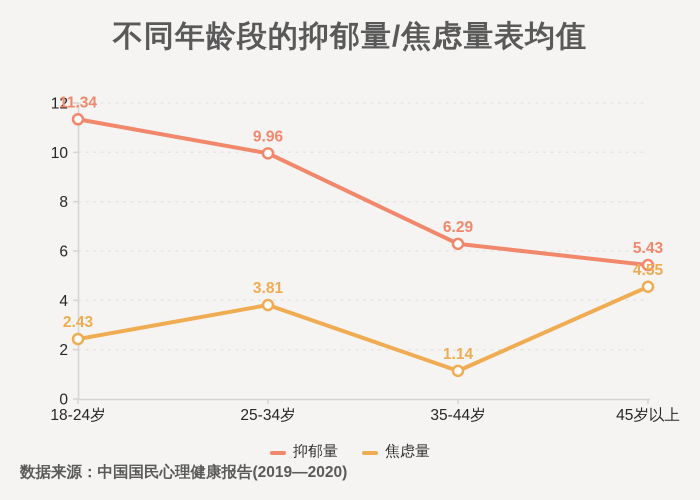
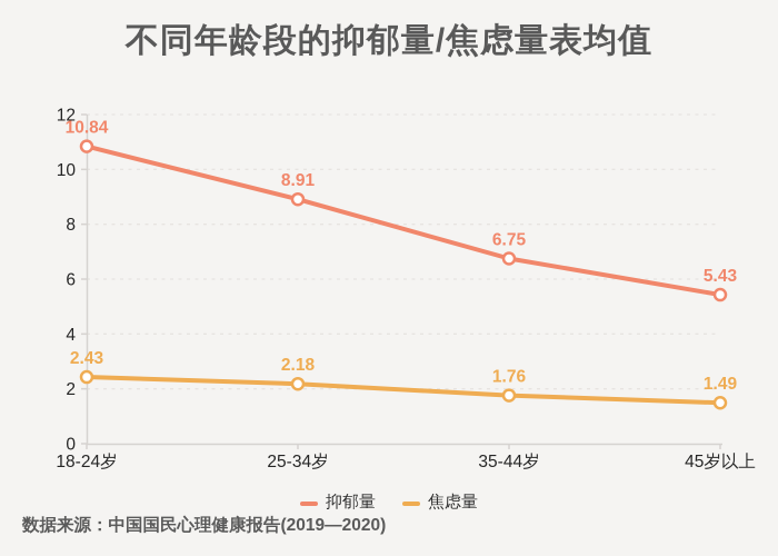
抑郁量/18-24岁: 11.34 -> 10.84
抑郁量/25-34岁: 9.96 -> 8.91
焦虑量/25-34岁: 3.81 -> 2.18
抑郁量/35-44岁: 6.29 -> 6.75
焦虑量/35-44岁: 1.14 -> 1.76
焦虑量/45岁以上: 4.55 -> 1.49
